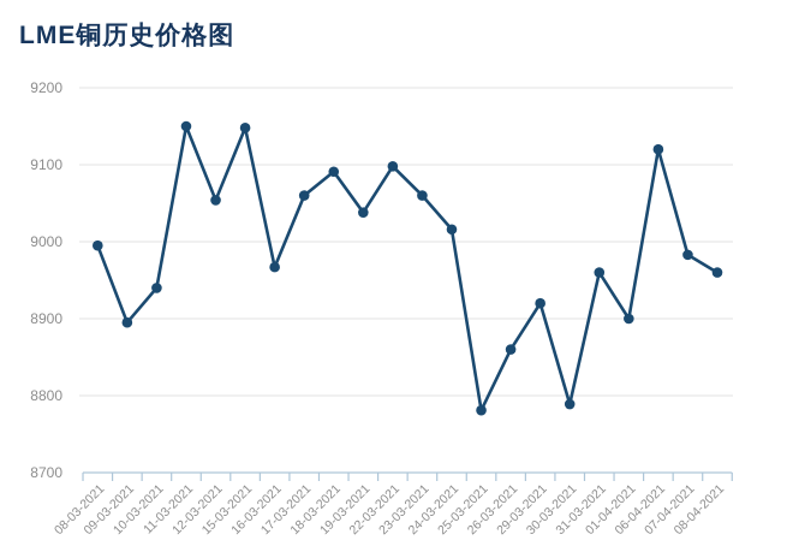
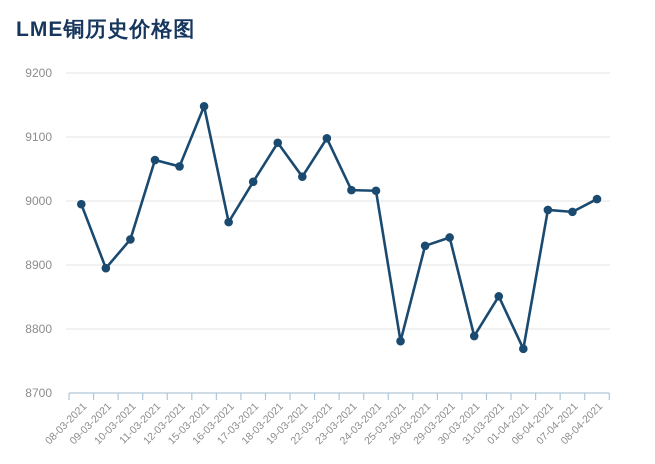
11-03-2021: 9150 -> 9060
17-03-2021: 9060 -> 9030
23-03-2021: 9060 -> 9020
26-03-2021: 8860 -> 8930
29-03-2021: 8920 -> 8940
31-03-2021: 8960 -> 8850
01-04-2021: 8900 -> 8770
06-04-2021: 9120 -> 8990
08-04-2021: 8960 -> 9000
